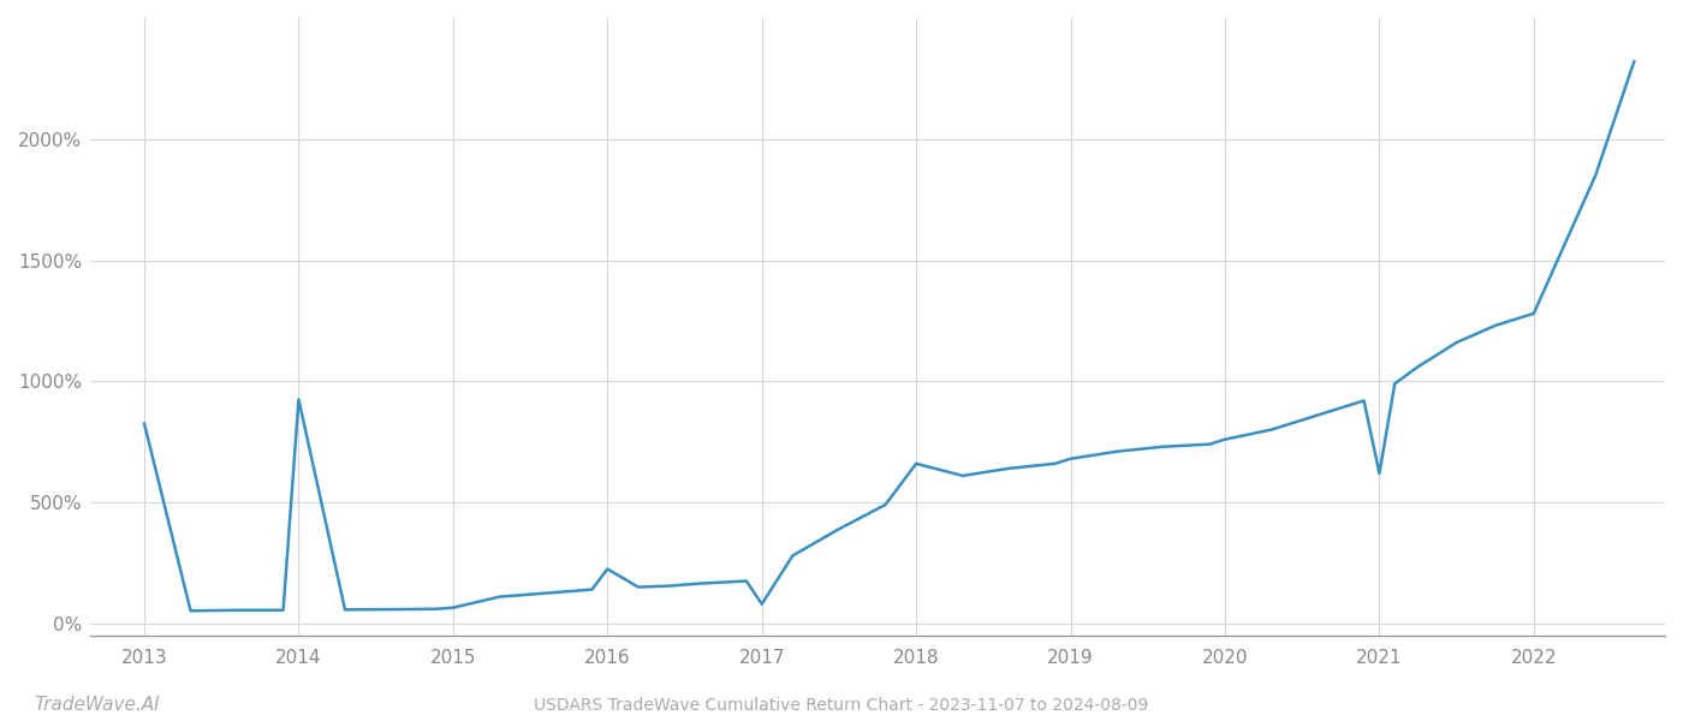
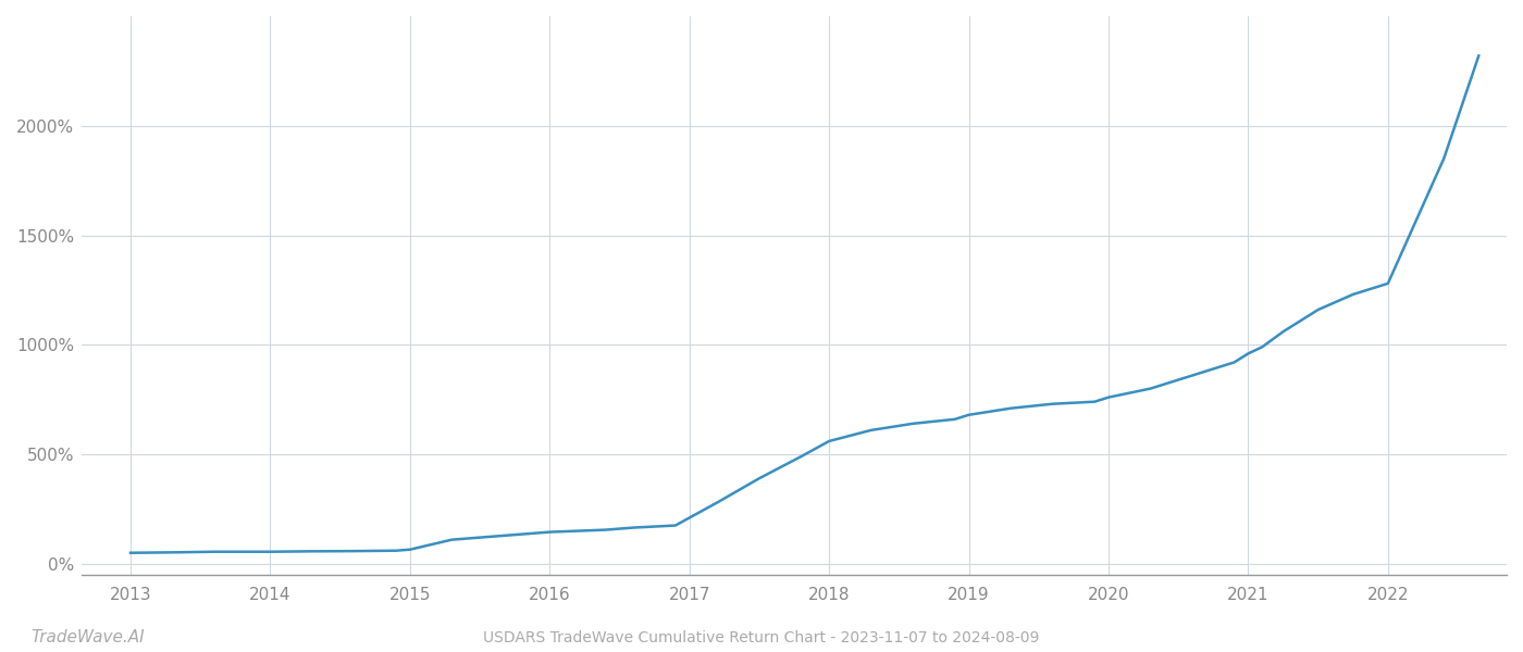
2013: 825% -> 50%
2014: 925% -> 55%
2016: 225% -> 145%
2017: 80% -> 210%
2018: 660% -> 560%
2021: 620% -> 960%
